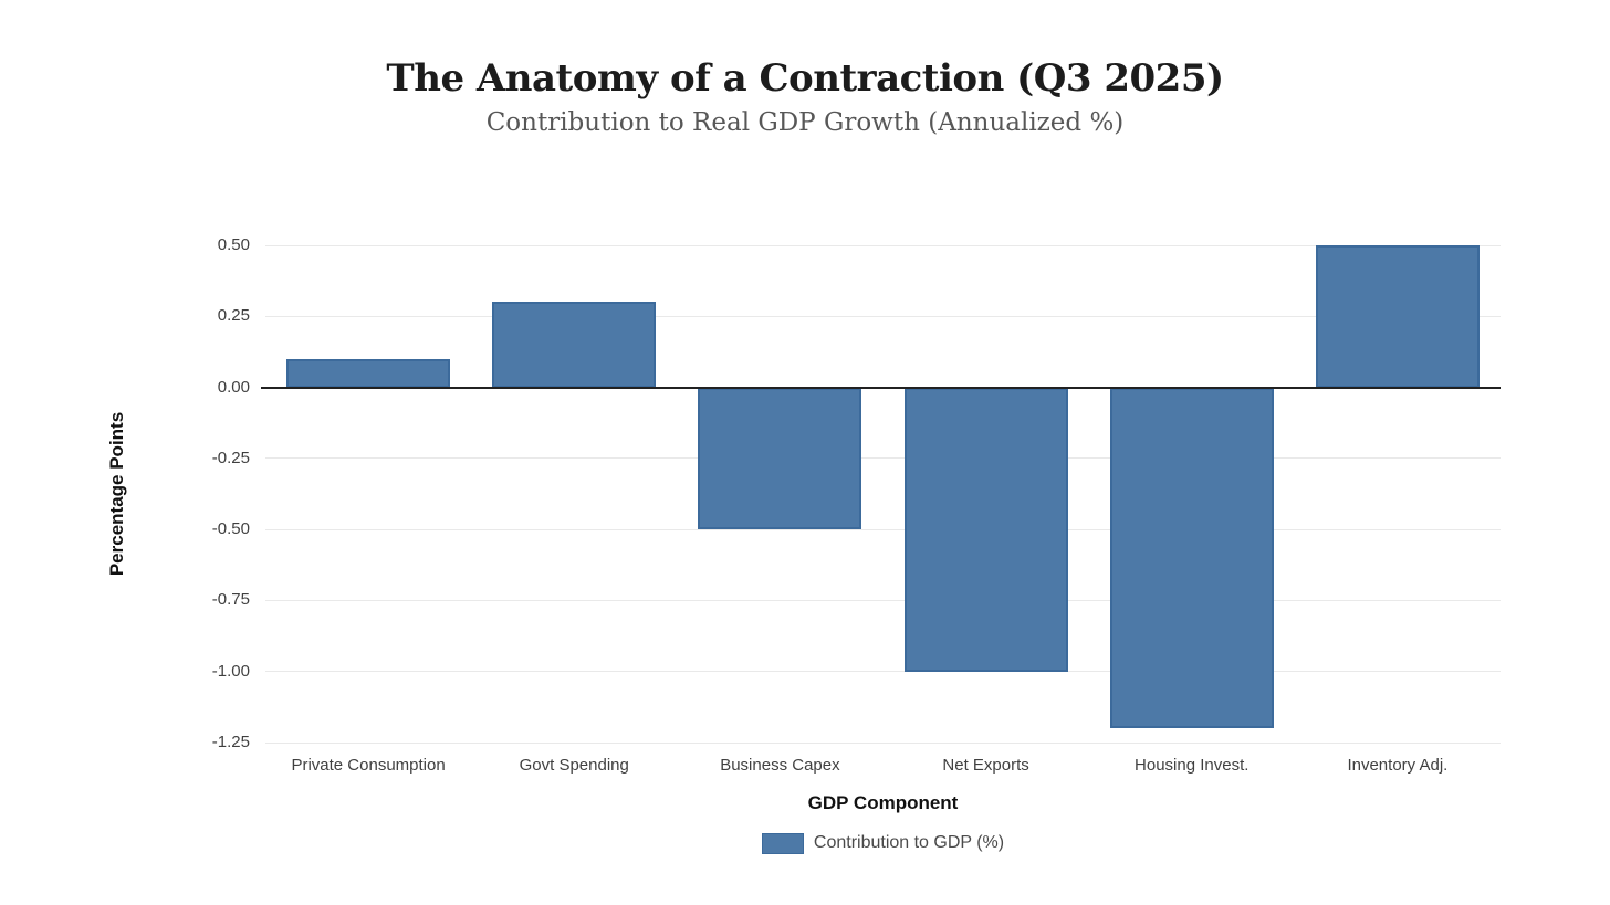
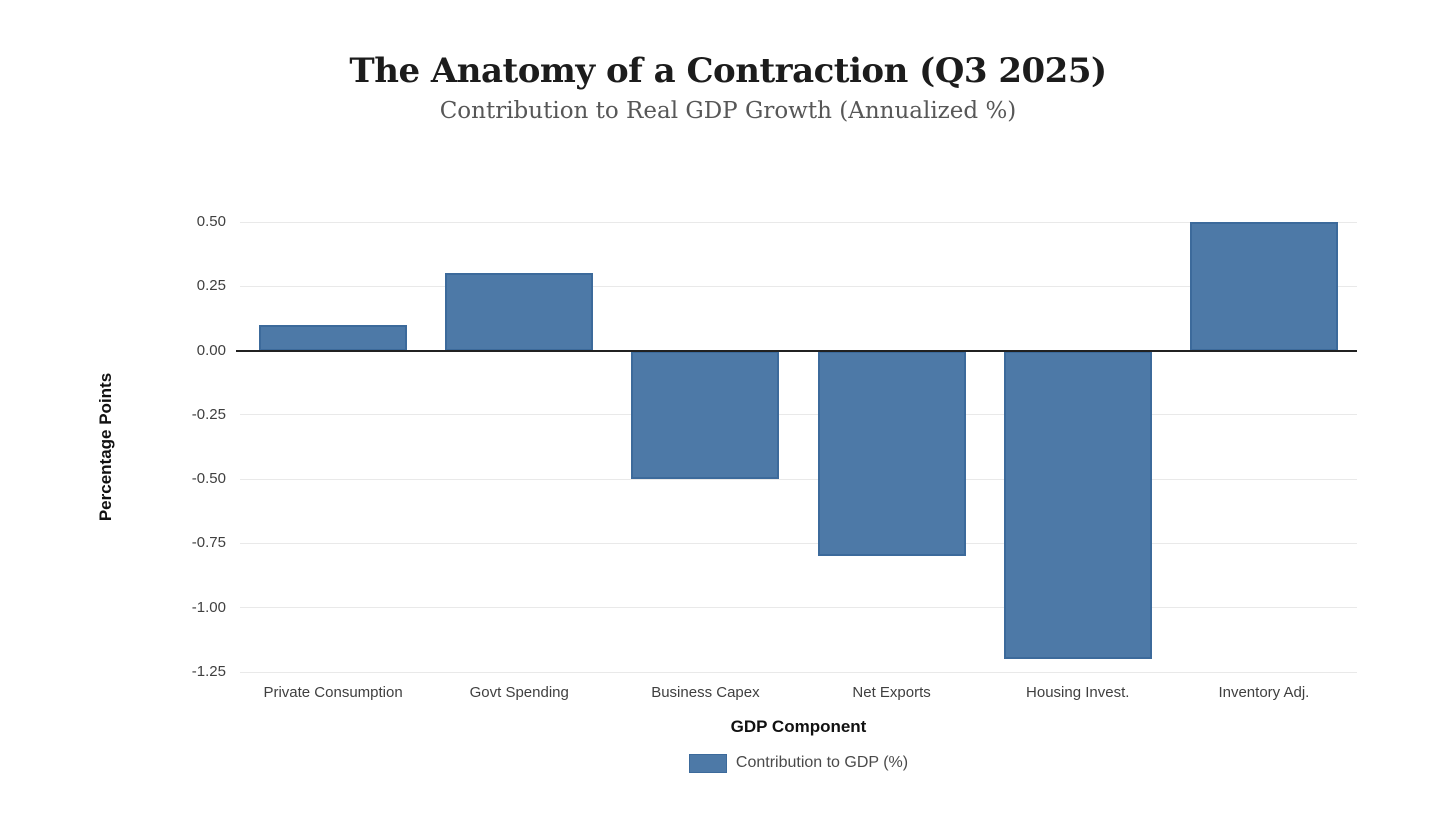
Net Exports: -1.0 -> -0.8
